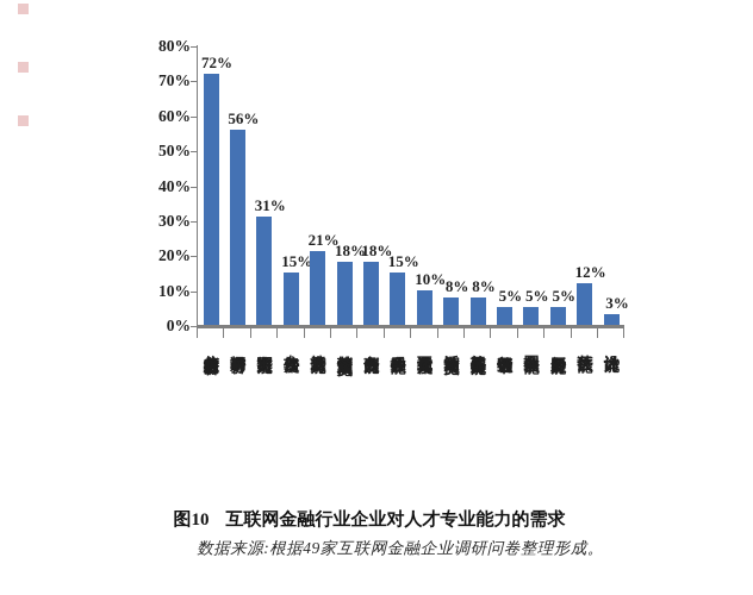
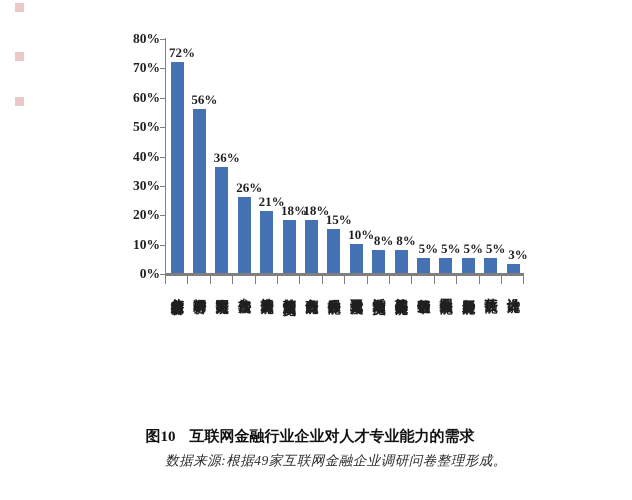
方案撰写能力: 31% -> 36%
办公软件使用: 15% -> 26%
英语技能: 12% -> 5%
